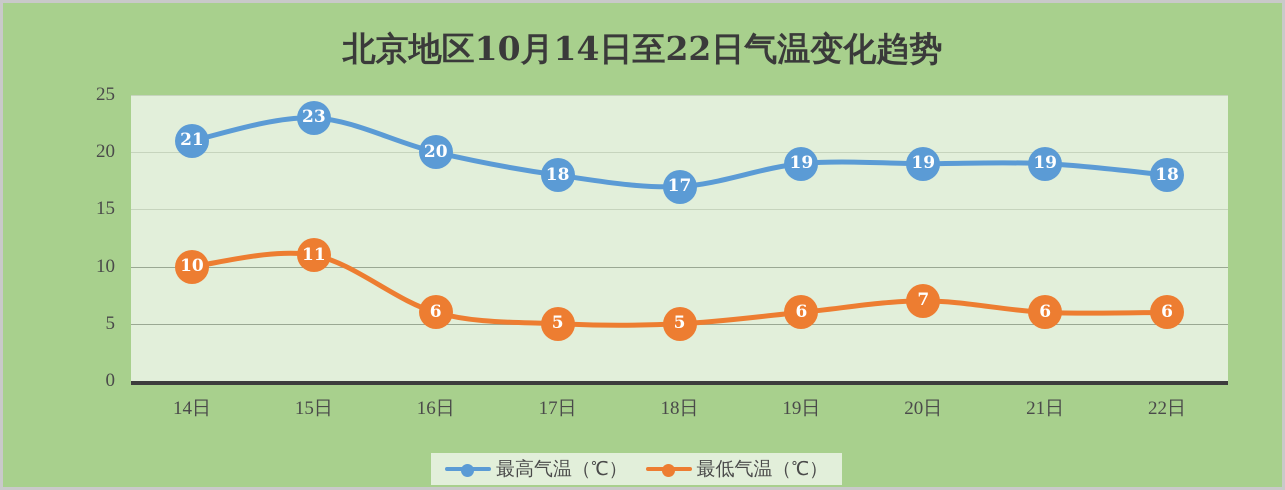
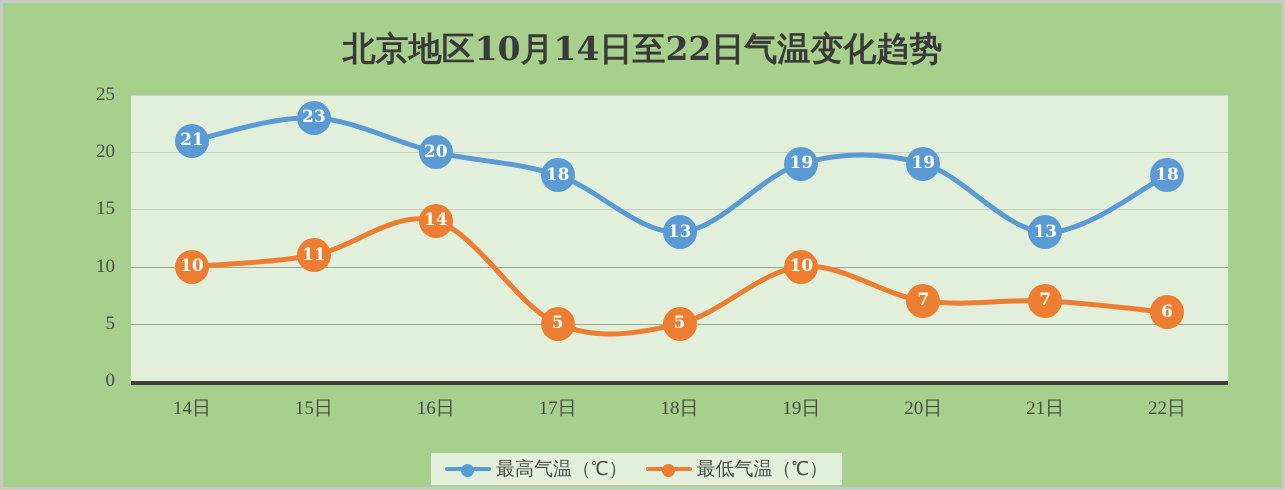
最低气温（℃）/16日: 6 -> 14
最高气温（℃）/18日: 17 -> 13
最低气温（℃）/19日: 6 -> 10
最高气温（℃）/21日: 19 -> 13
最低气温（℃）/21日: 6 -> 7
